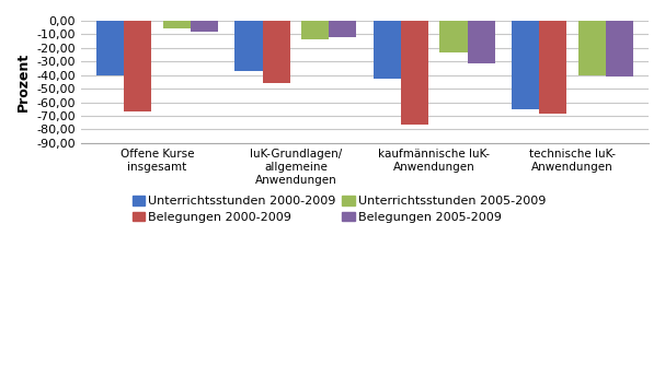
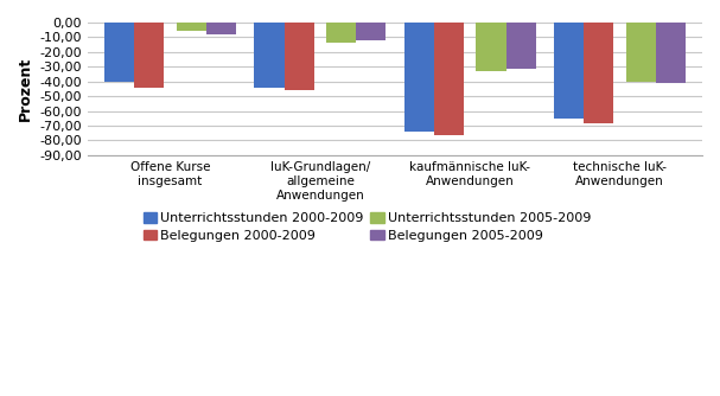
Belegungen 2000-2009/Offene Kurse insgesamt: -67 -> -44
Unterrichtsstunden 2000-2009/IuK-Grundlagen/ allgemeine Anwendungen: -37 -> -44
Unterrichtsstunden 2000-2009/kaufmännische IuK- Anwendungen: -43 -> -74
Unterrichtsstunden 2005-2009/kaufmännische IuK- Anwendungen: -23 -> -33
